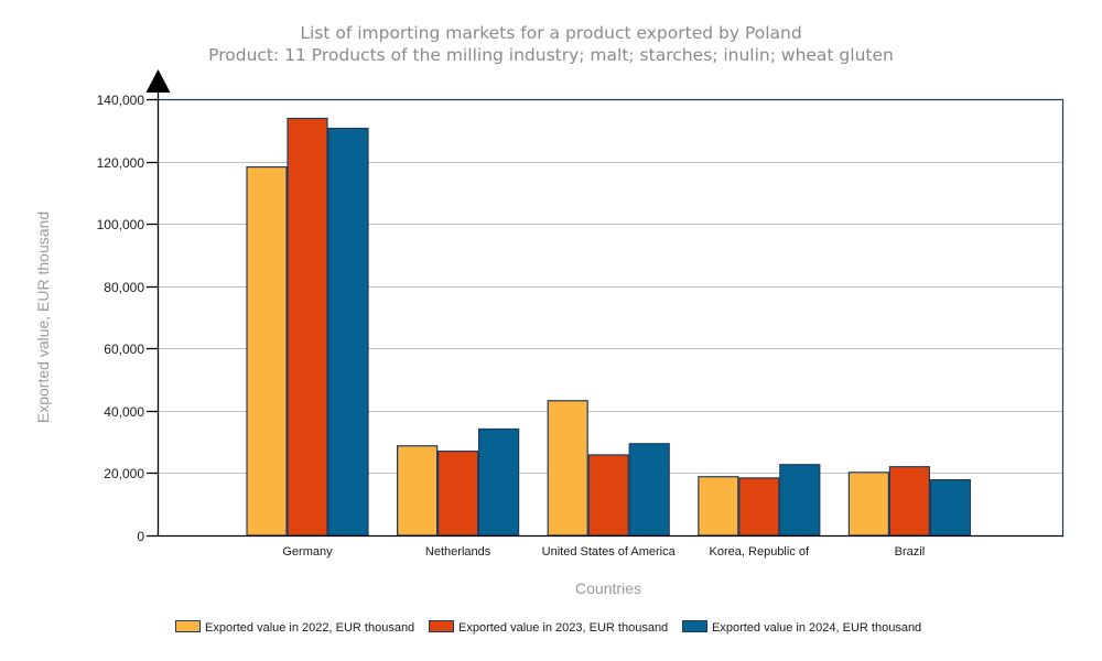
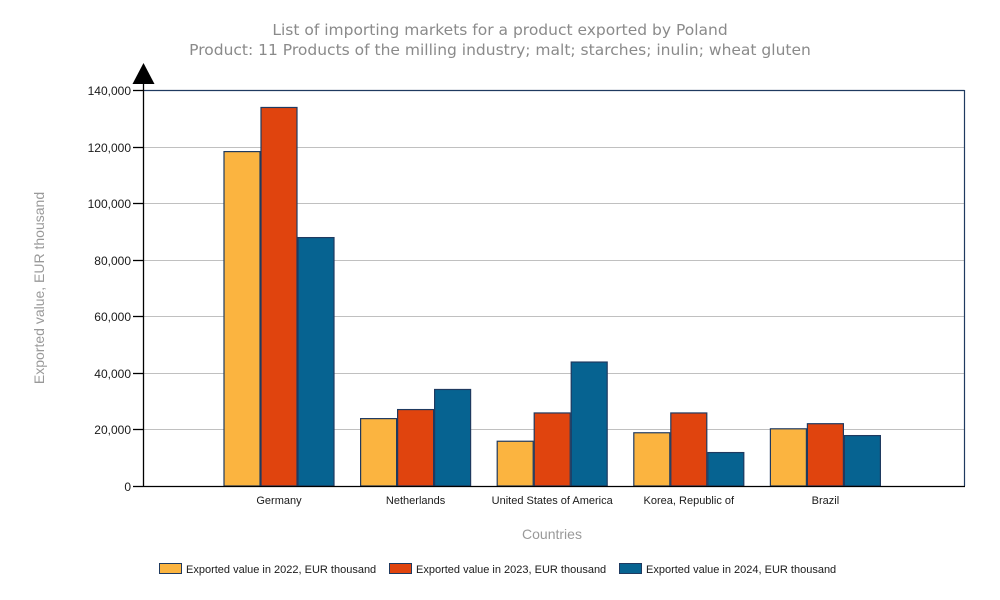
Exported value in 2024, EUR thousand/Germany: 131000 -> 88000
Exported value in 2022, EUR thousand/Netherlands: 29000 -> 24000
Exported value in 2022, EUR thousand/United States of America: 43000 -> 16000
Exported value in 2024, EUR thousand/United States of America: 30000 -> 44000
Exported value in 2023, EUR thousand/Korea, Republic of: 19000 -> 26000
Exported value in 2024, EUR thousand/Korea, Republic of: 23000 -> 12000
